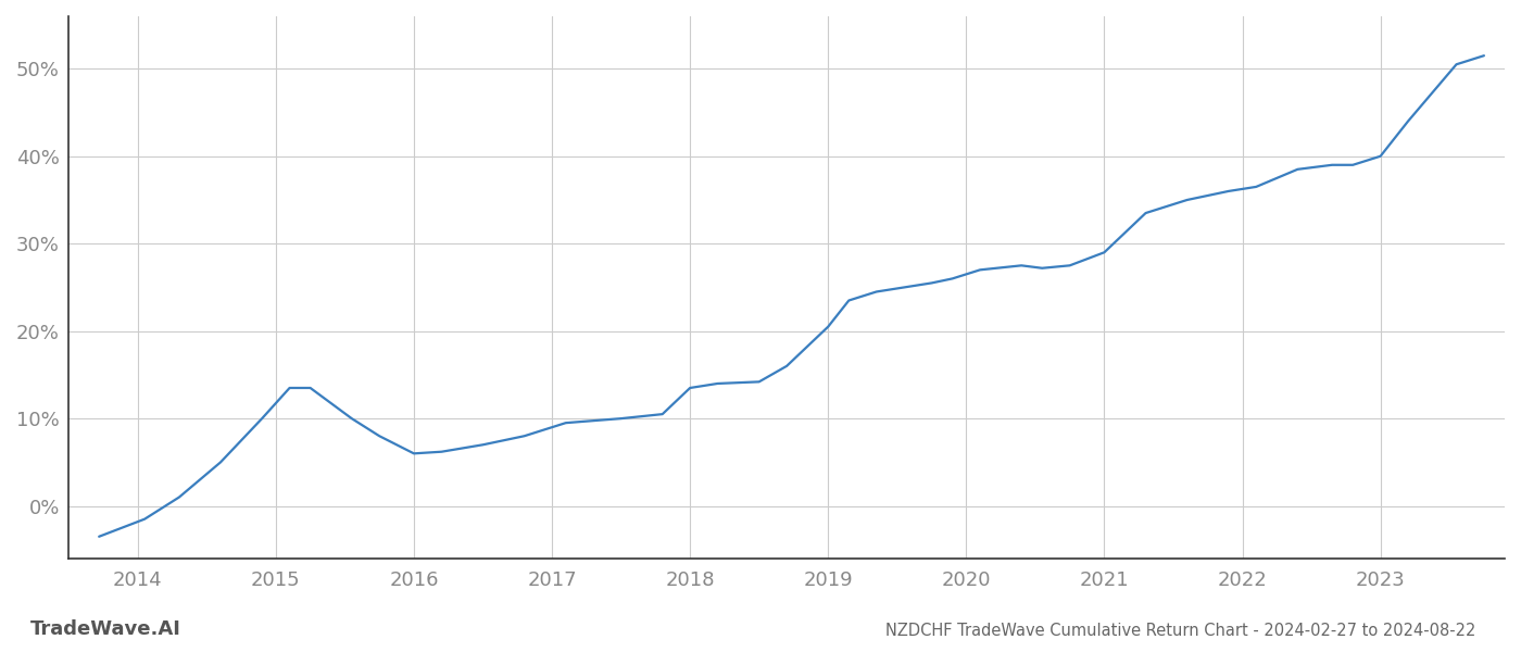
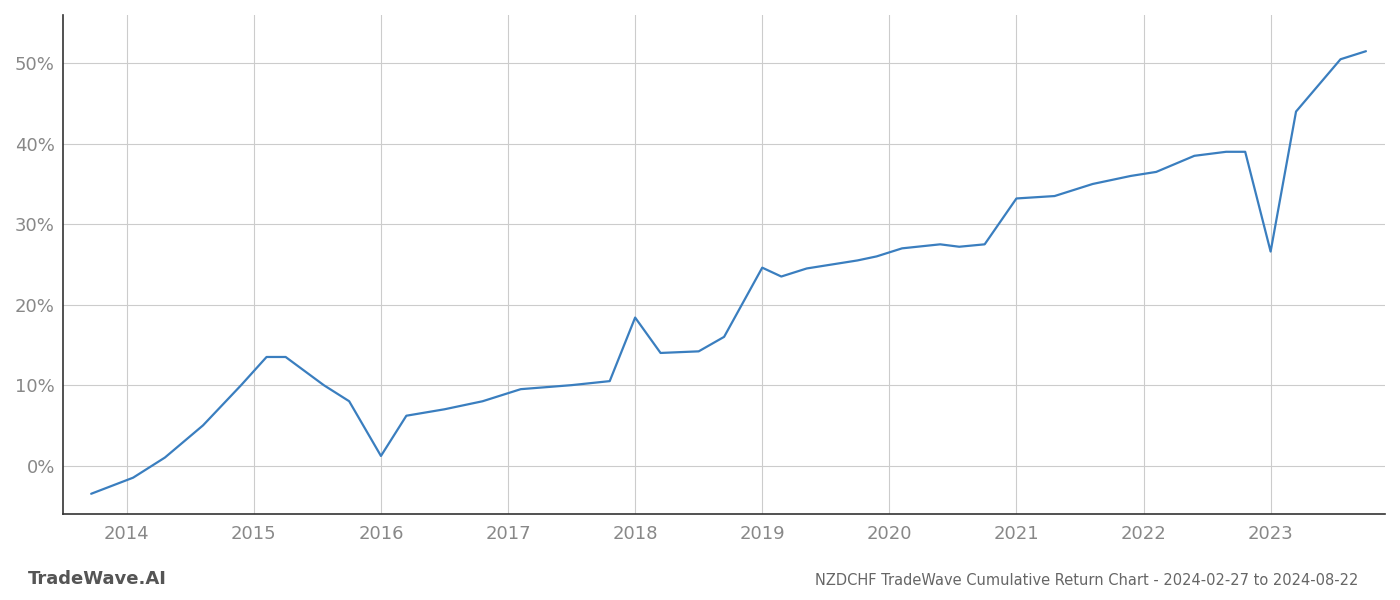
2016: 6.0% -> 1.2%
2018: 13.5% -> 18.4%
2019: 20.5% -> 24.6%
2021: 29.0% -> 33.2%
2023: 40.0% -> 26.6%
